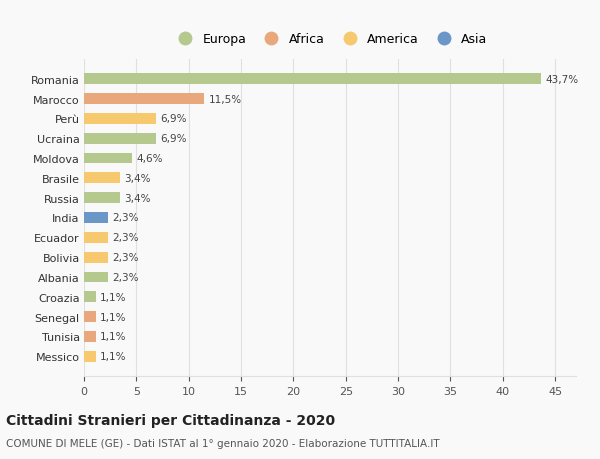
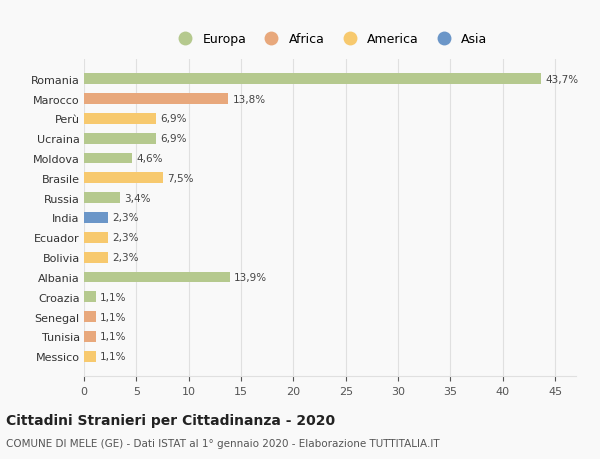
Marocco: 11,5% -> 13,8%
Brasile: 3,4% -> 7,5%
Albania: 2,3% -> 13,9%
